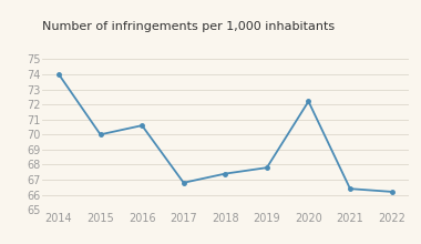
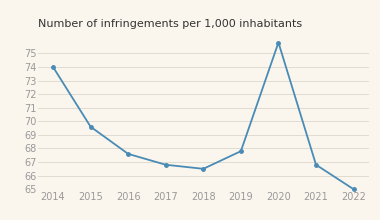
2015: 70.0 -> 69.6
2016: 70.6 -> 67.6
2018: 67.4 -> 66.5
2020: 72.2 -> 75.8
2021: 66.4 -> 66.8
2022: 66.2 -> 65.0
